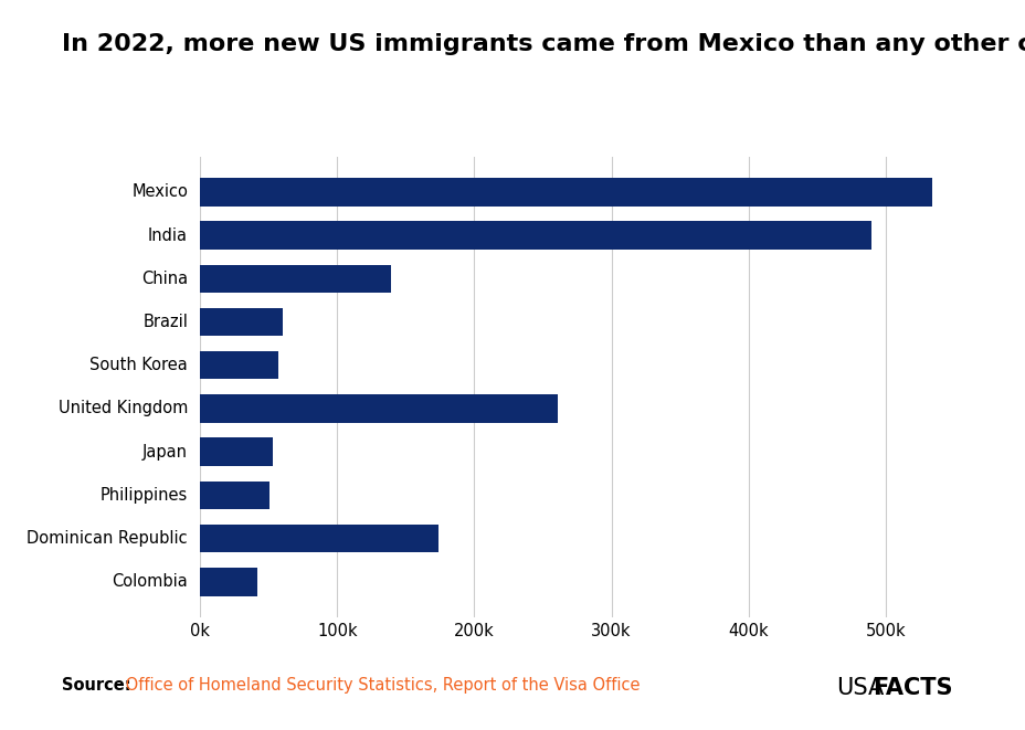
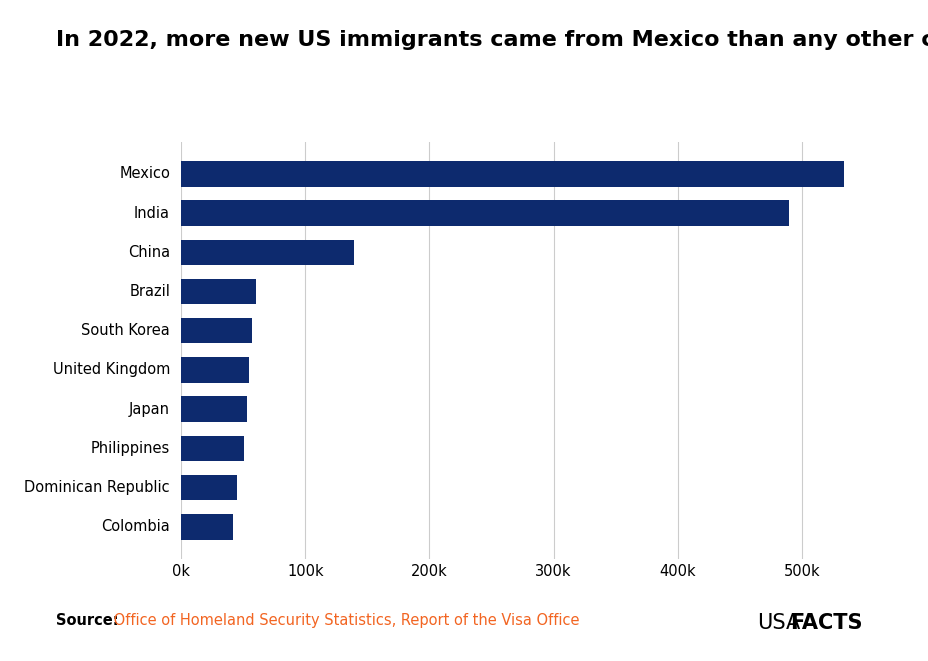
United Kingdom: 261k -> 55k
Dominican Republic: 174k -> 45k
